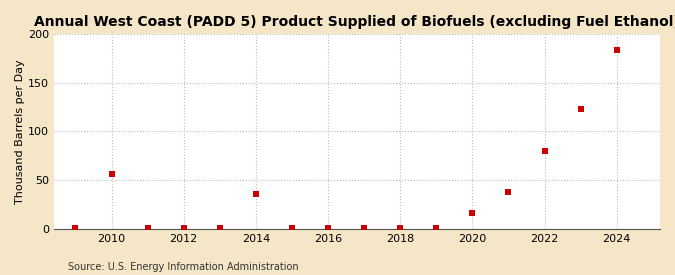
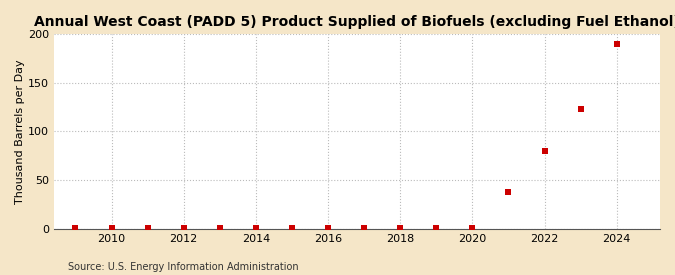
2010: 56 -> 0
2014: 36 -> 0
2020: 16 -> 0
2024: 184 -> 190
